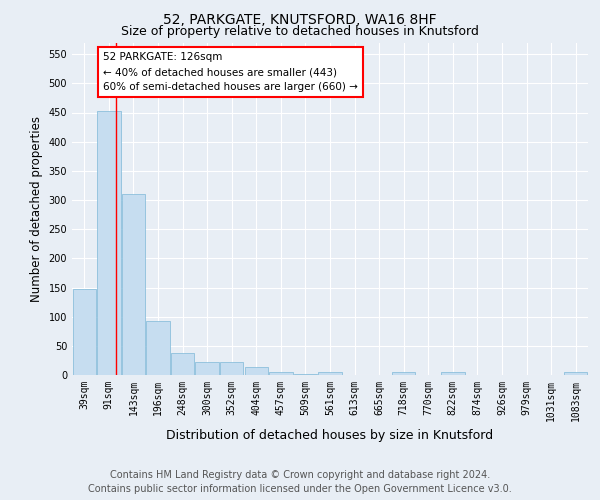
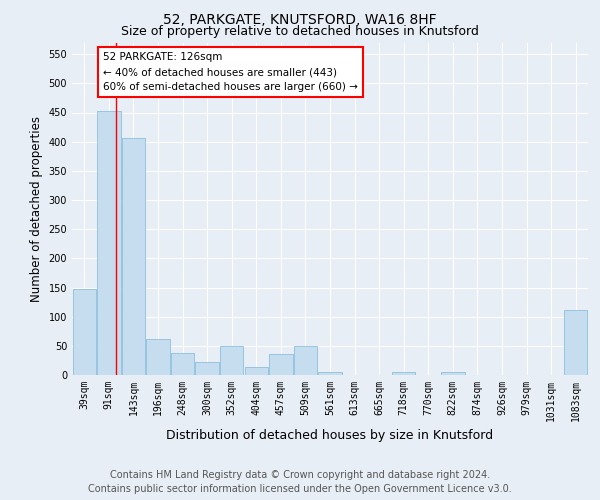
143sqm: 310 -> 406
196sqm: 93 -> 62
352sqm: 22 -> 50
457sqm: 5 -> 36
509sqm: 1 -> 50
1083sqm: 5 -> 112
